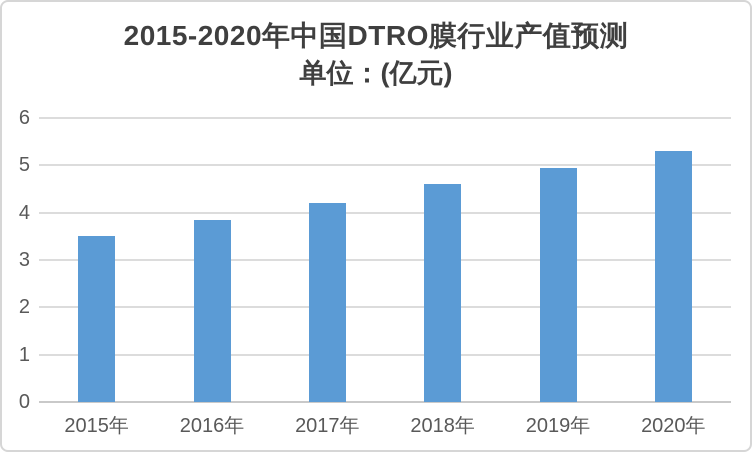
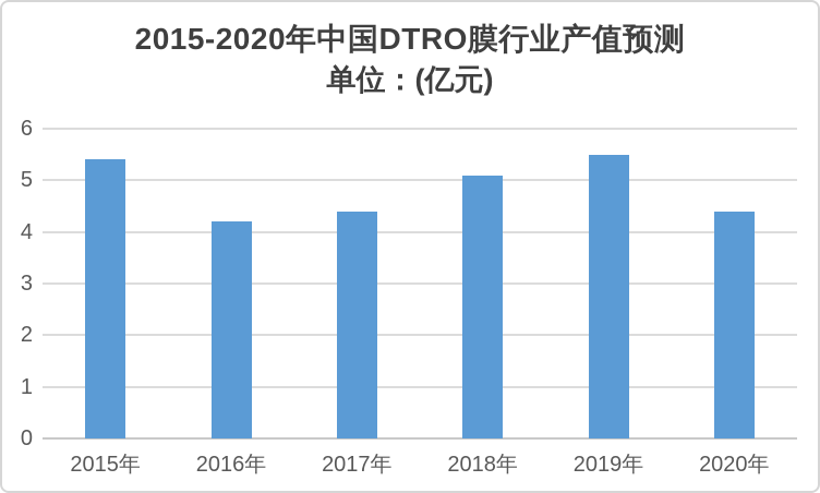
2015年: 3.5 -> 5.4
2016年: 3.9 -> 4.2
2017年: 4.2 -> 4.4
2018年: 4.6 -> 5.1
2019年: 5.0 -> 5.5
2020年: 5.3 -> 4.4
